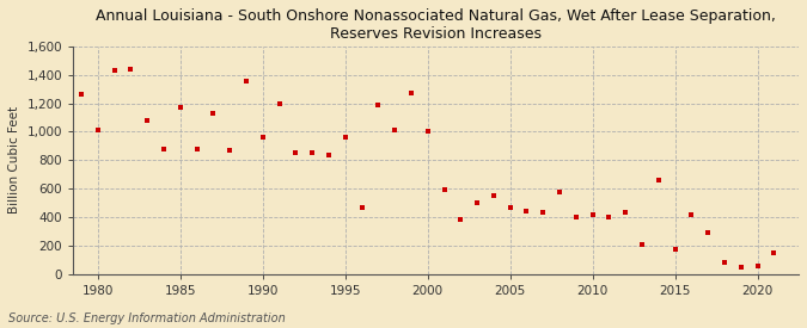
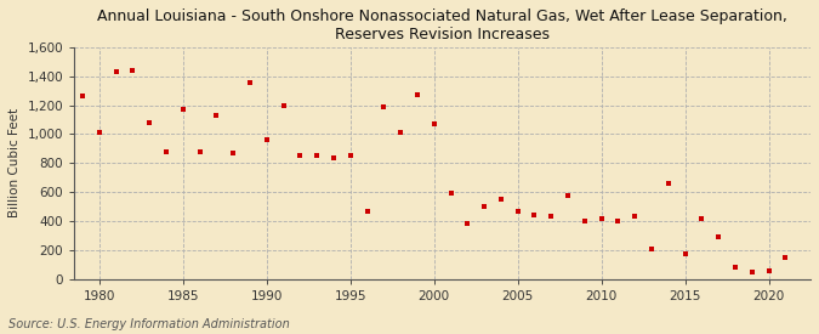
1995: 960 -> 850
2000: 1,000 -> 1,070
